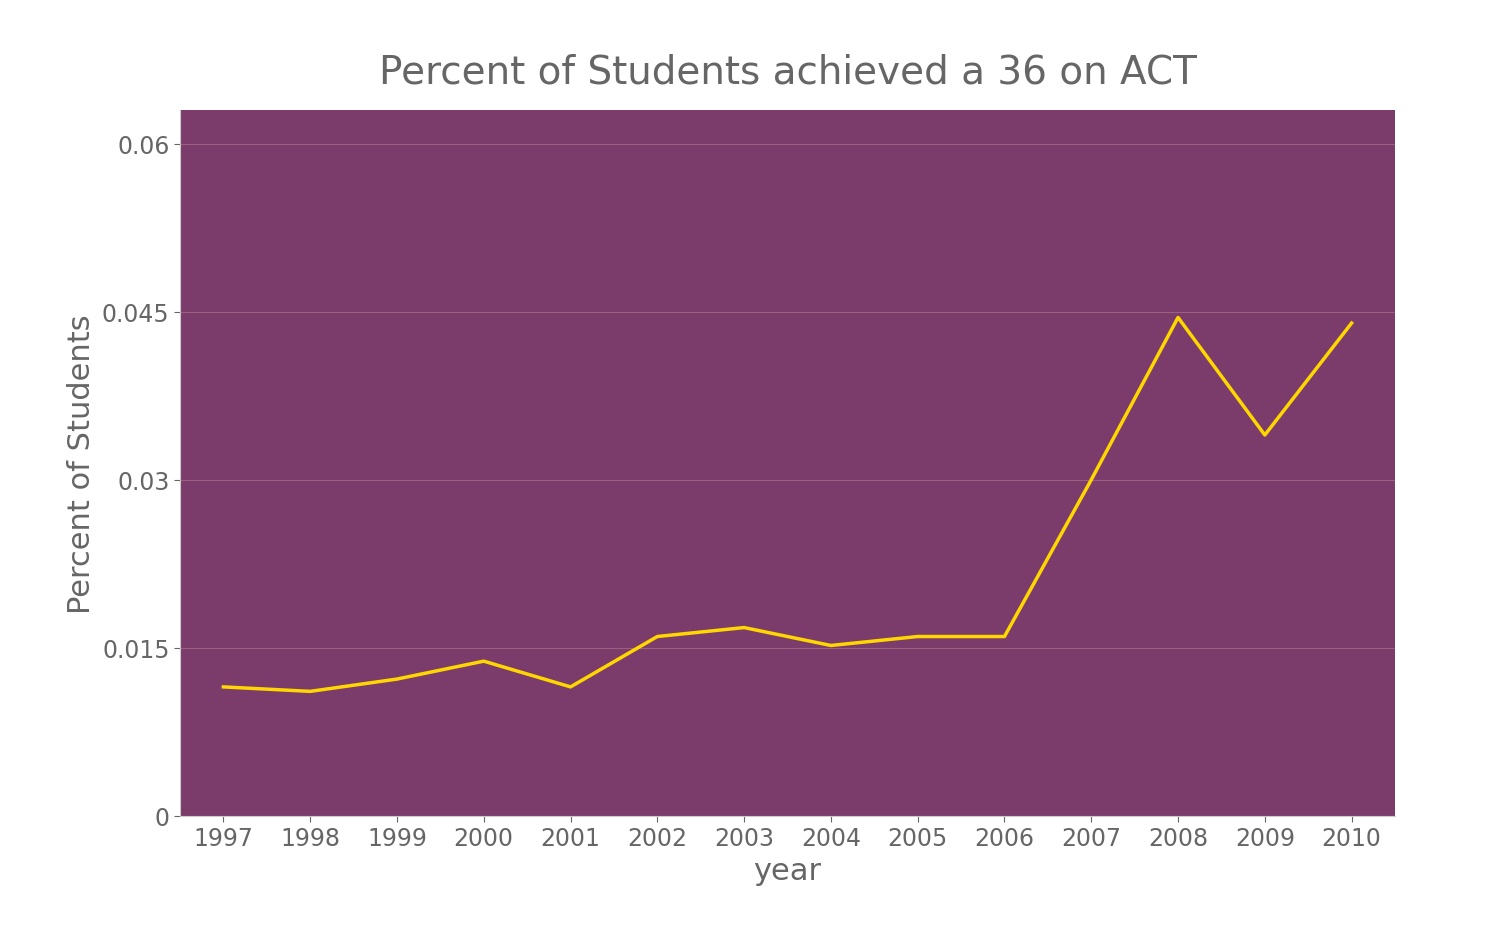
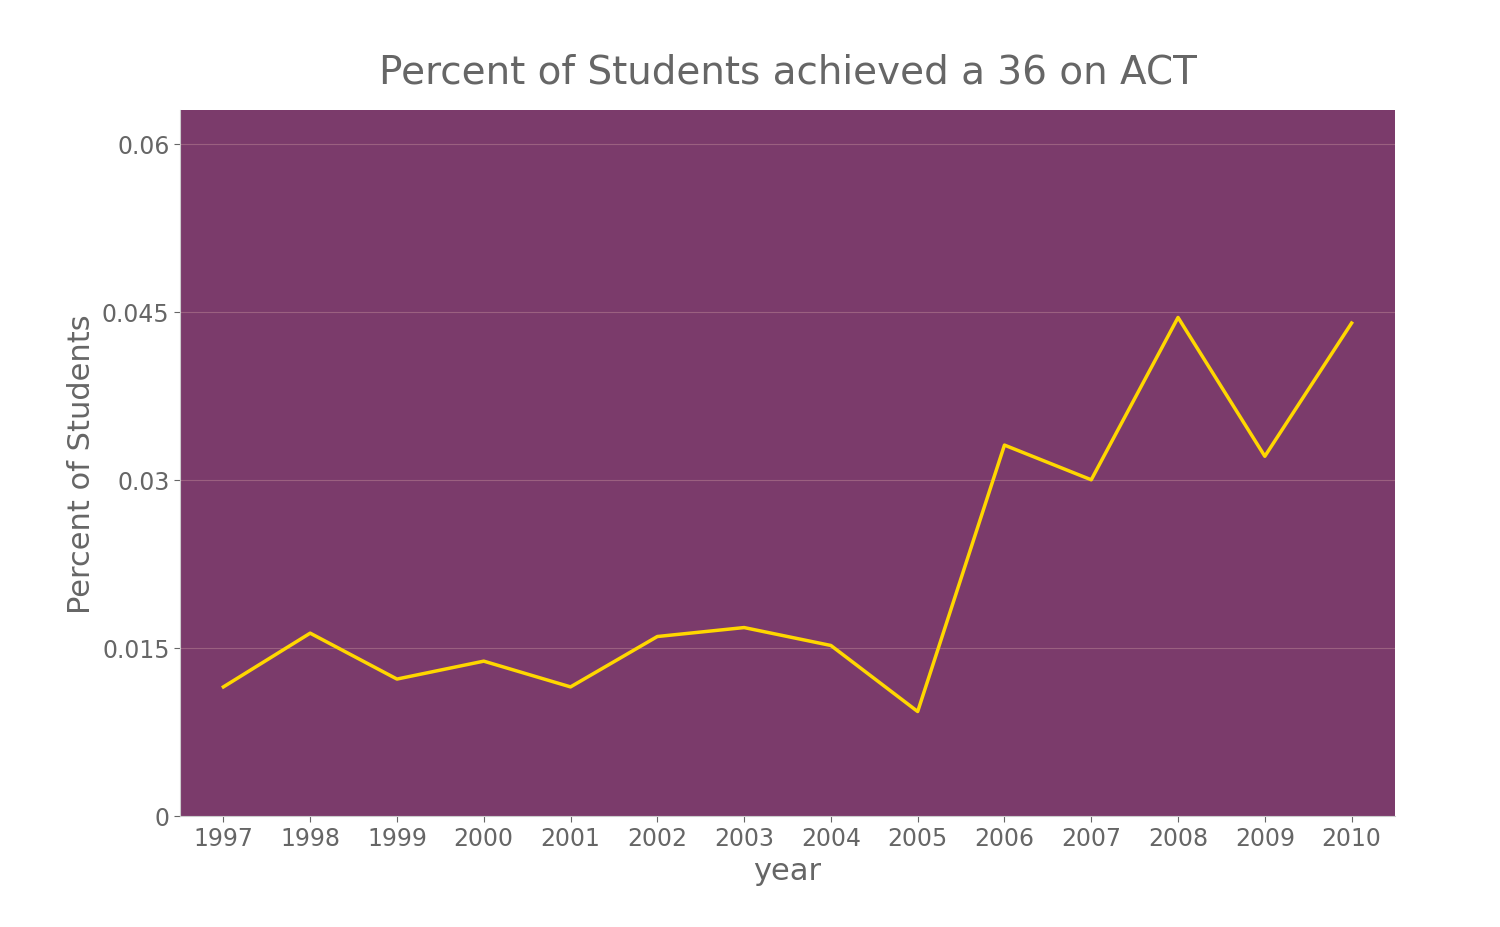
1998: 0.0111 -> 0.0163
2005: 0.0160 -> 0.0093
2006: 0.0160 -> 0.0331
2009: 0.0340 -> 0.0321
